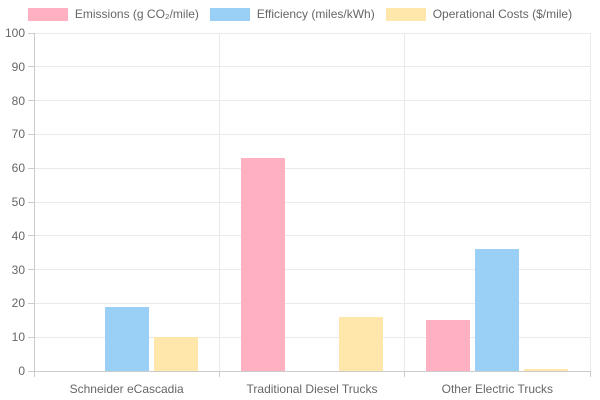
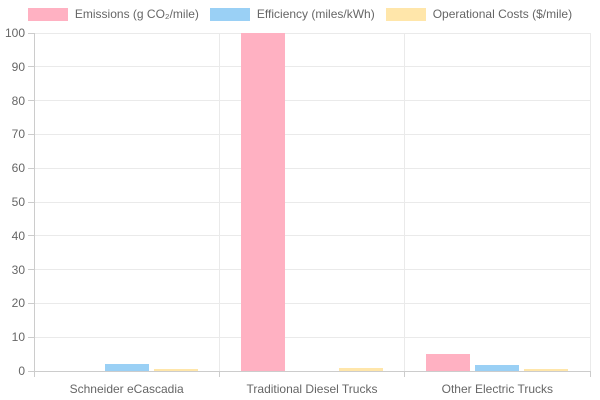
Efficiency (miles/kWh)/Schneider eCascadia: 19 -> 2
Operational Costs ($/mile)/Schneider eCascadia: 10 -> 1
Emissions (g CO₂/mile)/Traditional Diesel Trucks: 63 -> 100
Operational Costs ($/mile)/Traditional Diesel Trucks: 16 -> 1
Emissions (g CO₂/mile)/Other Electric Trucks: 15 -> 5
Efficiency (miles/kWh)/Other Electric Trucks: 36 -> 2
